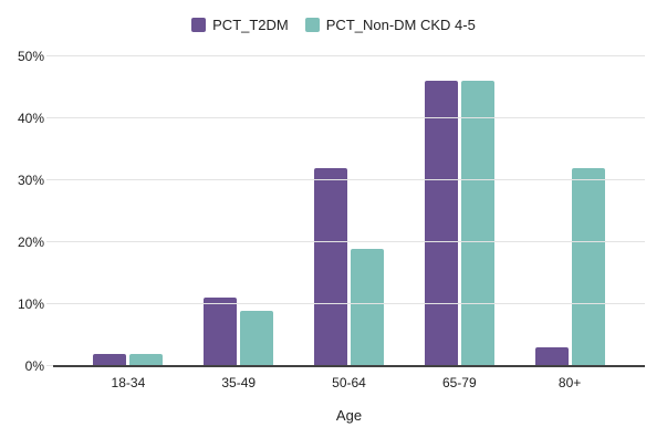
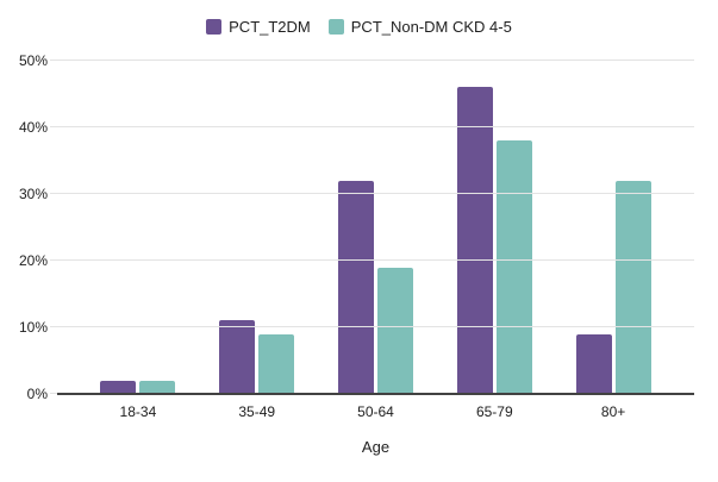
PCT_Non-DM CKD 4-5/65-79: 46% -> 38%
PCT_T2DM/80+: 3% -> 9%
